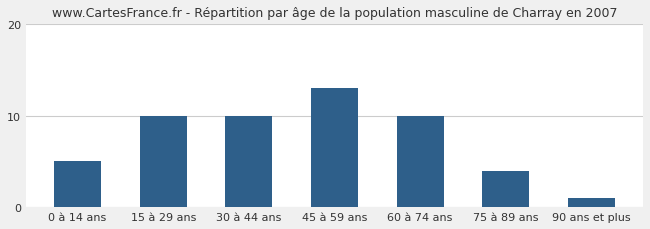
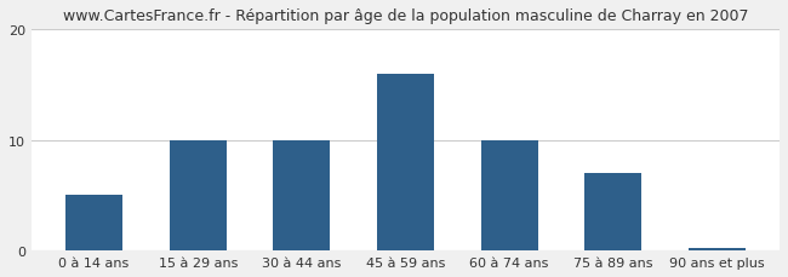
45 à 59 ans: 13.0 -> 16.0
75 à 89 ans: 4.0 -> 7.0
90 ans et plus: 1.0 -> 0.2
